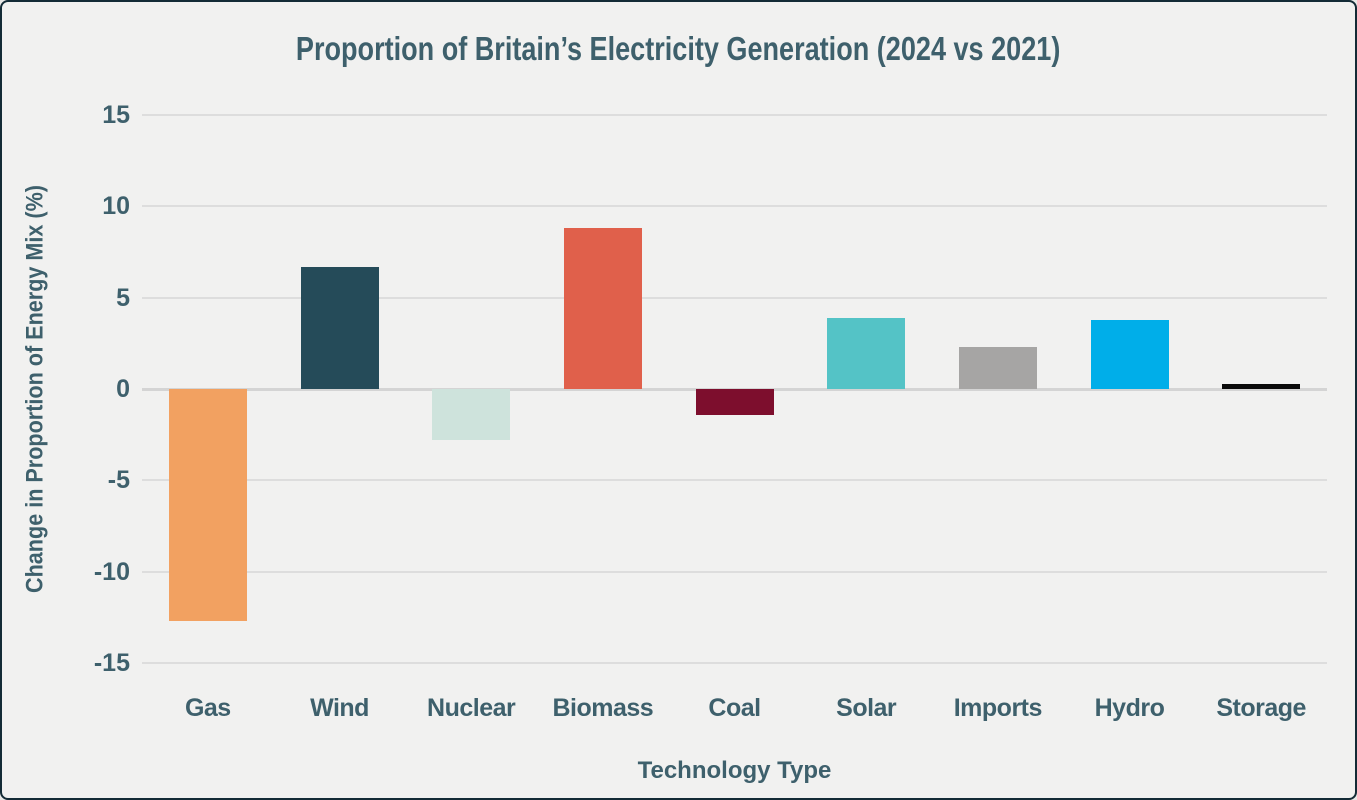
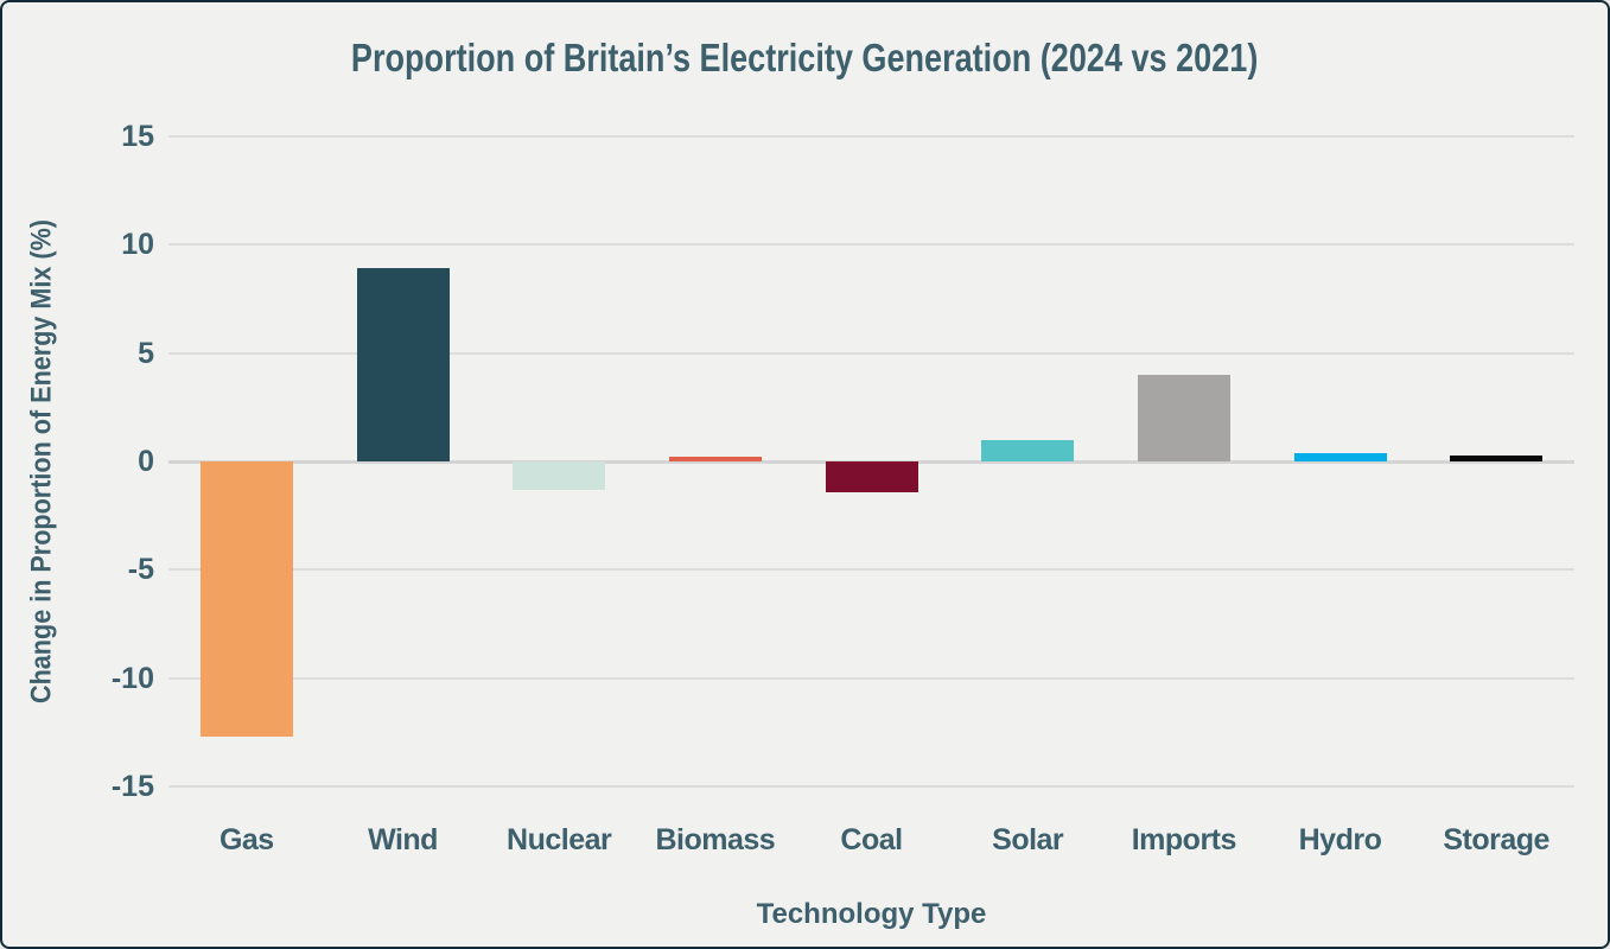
Wind: 6.7 -> 8.9
Nuclear: -2.8 -> -1.3
Biomass: 8.8 -> 0.2
Solar: 3.9 -> 1.0
Imports: 2.3 -> 4.0
Hydro: 3.8 -> 0.4
